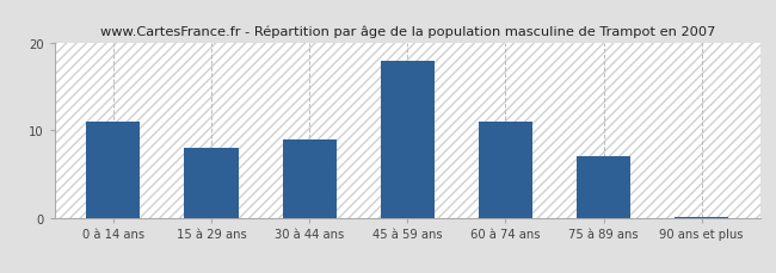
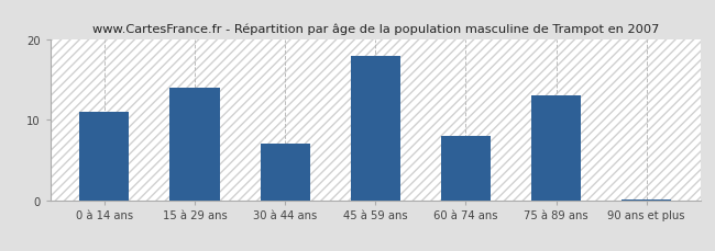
15 à 29 ans: 8.0 -> 14.0
30 à 44 ans: 9.0 -> 7.0
60 à 74 ans: 11.0 -> 8.0
75 à 89 ans: 7.0 -> 13.0
